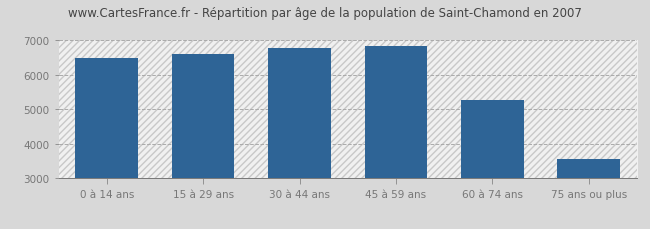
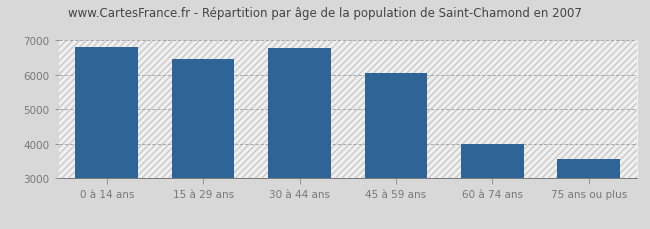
0 à 14 ans: 6490 -> 6800
15 à 29 ans: 6610 -> 6450
45 à 59 ans: 6840 -> 6050
60 à 74 ans: 5270 -> 4000
